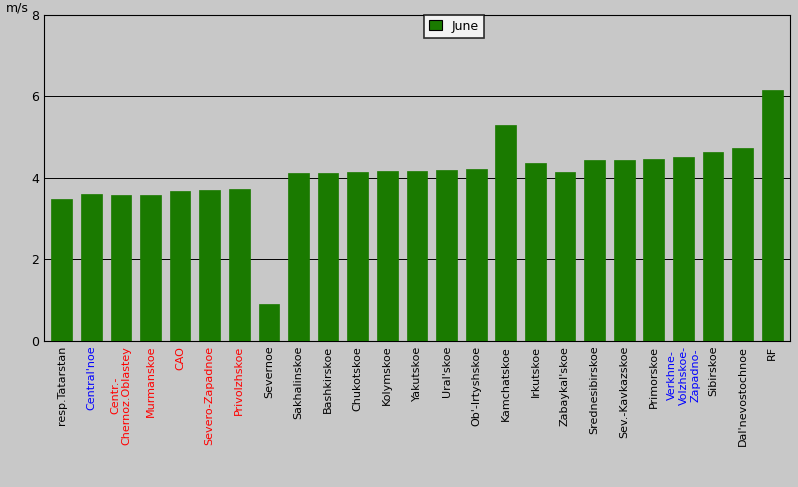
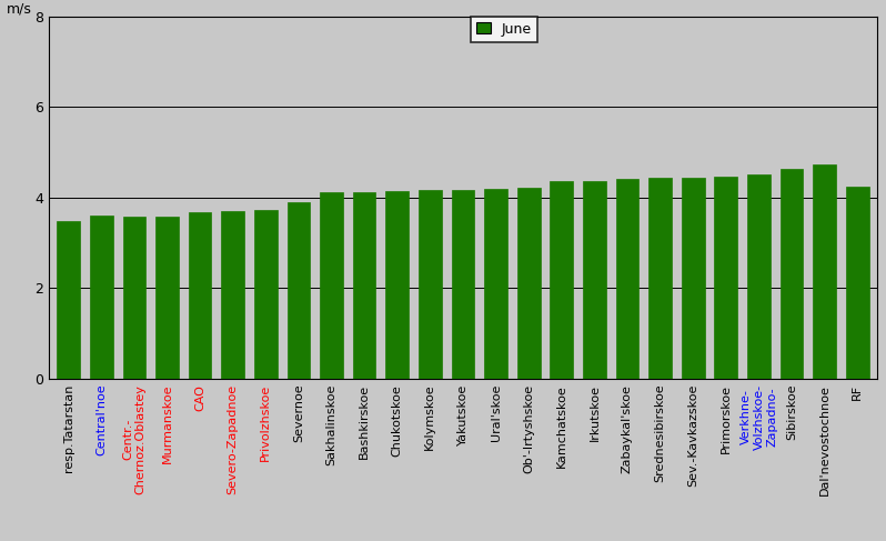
Severnoe: 0.90 -> 3.90
Kamchatskoe: 5.30 -> 4.35
Zabaykal'skoe: 4.15 -> 4.42
RF: 6.15 -> 4.23
